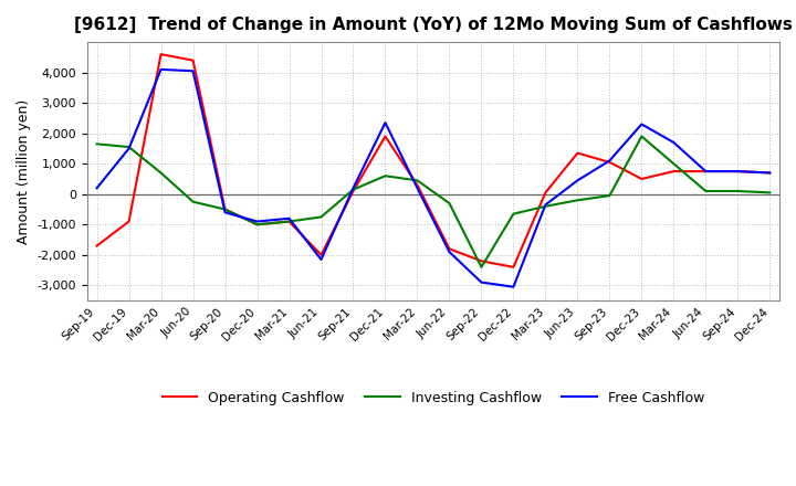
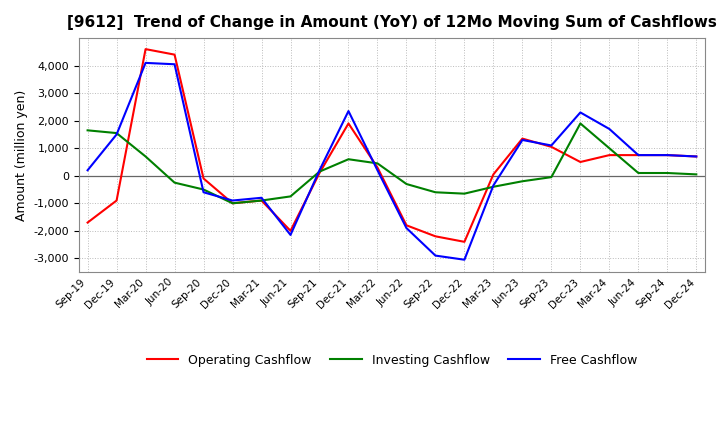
Operating Cashflow/Sep-20: -500 -> -100
Investing Cashflow/Sep-22: -2,400 -> -600
Free Cashflow/Jun-23: 450 -> 1,300
